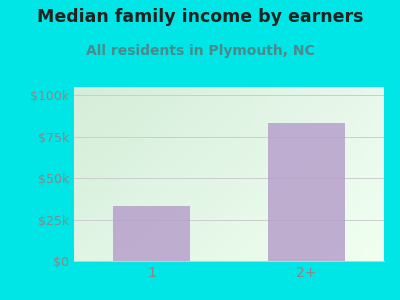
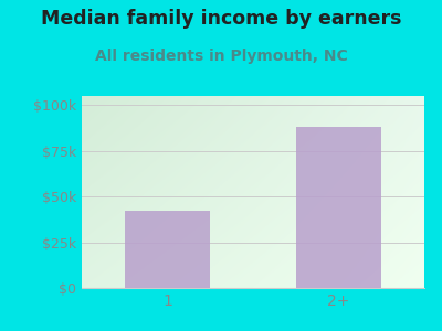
1: $33k -> $42k
2+: $83k -> $88k
